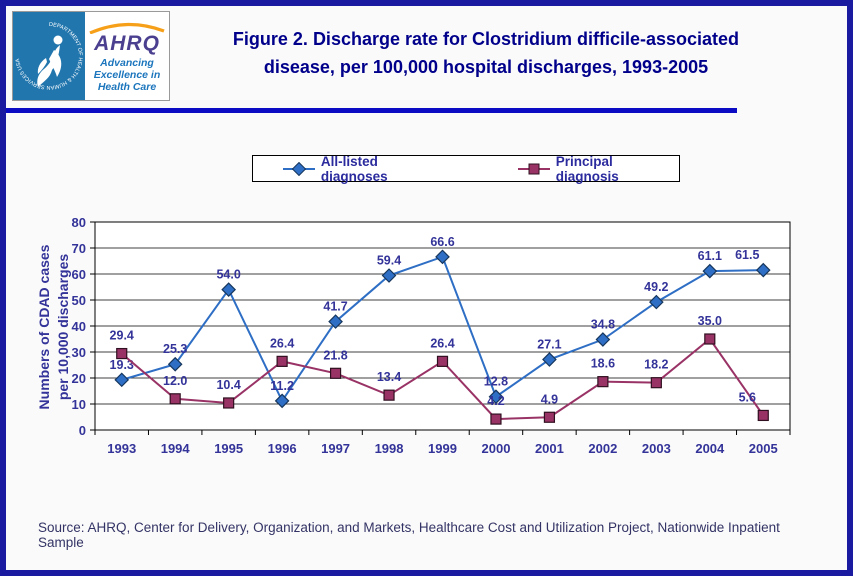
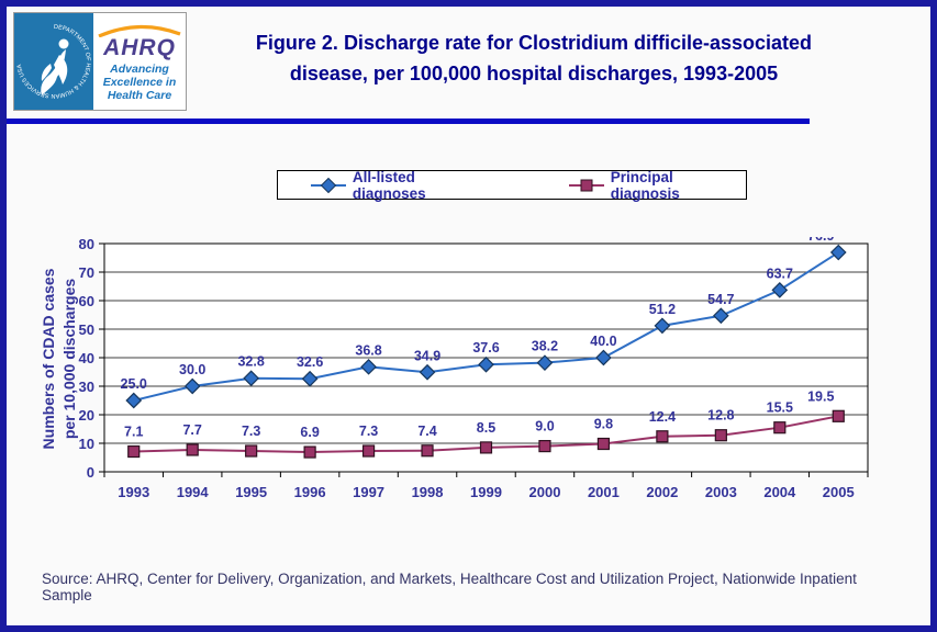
All-listed diagnoses/1993: 19.3 -> 25.0
Principal diagnosis/1993: 29.4 -> 7.1
All-listed diagnoses/1994: 25.3 -> 30.0
Principal diagnosis/1994: 12.0 -> 7.7
All-listed diagnoses/1995: 54.0 -> 32.8
Principal diagnosis/1995: 10.4 -> 7.3
All-listed diagnoses/1996: 11.2 -> 32.6
Principal diagnosis/1996: 26.4 -> 6.9
All-listed diagnoses/1997: 41.7 -> 36.8
Principal diagnosis/1997: 21.8 -> 7.3
All-listed diagnoses/1998: 59.4 -> 34.9
Principal diagnosis/1998: 13.4 -> 7.4
All-listed diagnoses/1999: 66.6 -> 37.6
Principal diagnosis/1999: 26.4 -> 8.5
All-listed diagnoses/2000: 12.8 -> 38.2
Principal diagnosis/2000: 4.2 -> 9.0
All-listed diagnoses/2001: 27.1 -> 40.0
Principal diagnosis/2001: 4.9 -> 9.8
All-listed diagnoses/2002: 34.8 -> 51.2
Principal diagnosis/2002: 18.6 -> 12.4
All-listed diagnoses/2003: 49.2 -> 54.7
Principal diagnosis/2003: 18.2 -> 12.8
All-listed diagnoses/2004: 61.1 -> 63.7
Principal diagnosis/2004: 35.0 -> 15.5
All-listed diagnoses/2005: 61.5 -> 76.9
Principal diagnosis/2005: 5.6 -> 19.5
